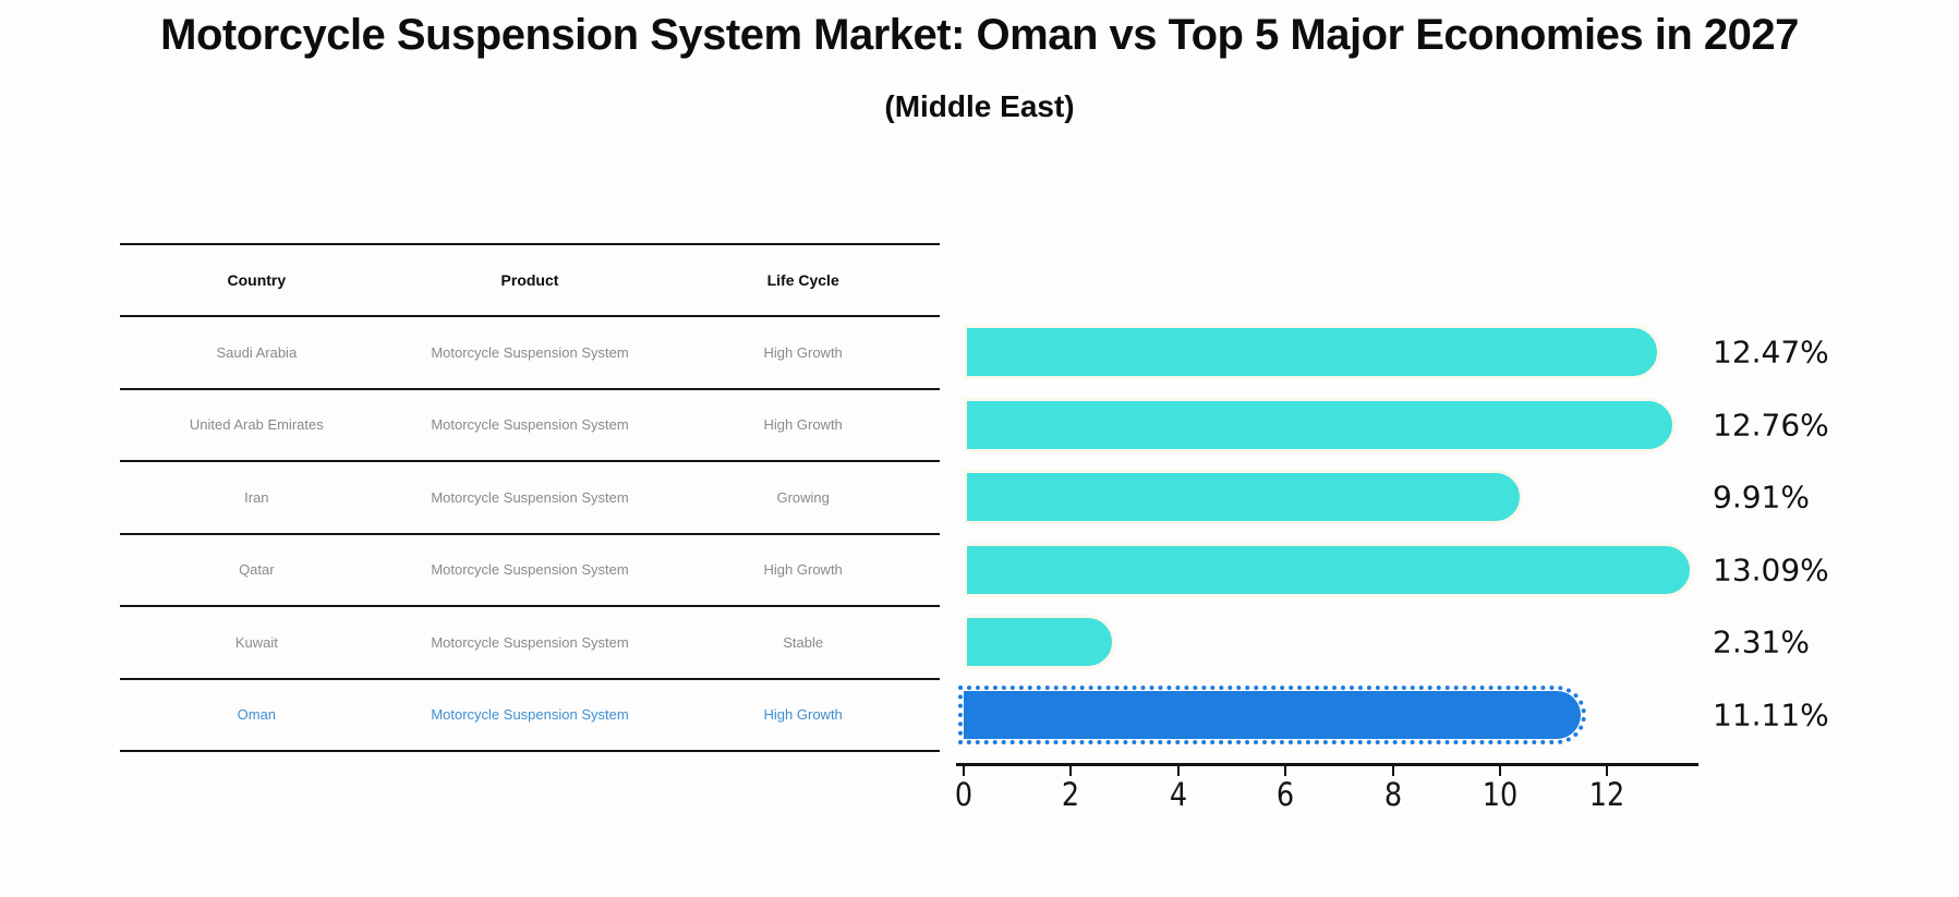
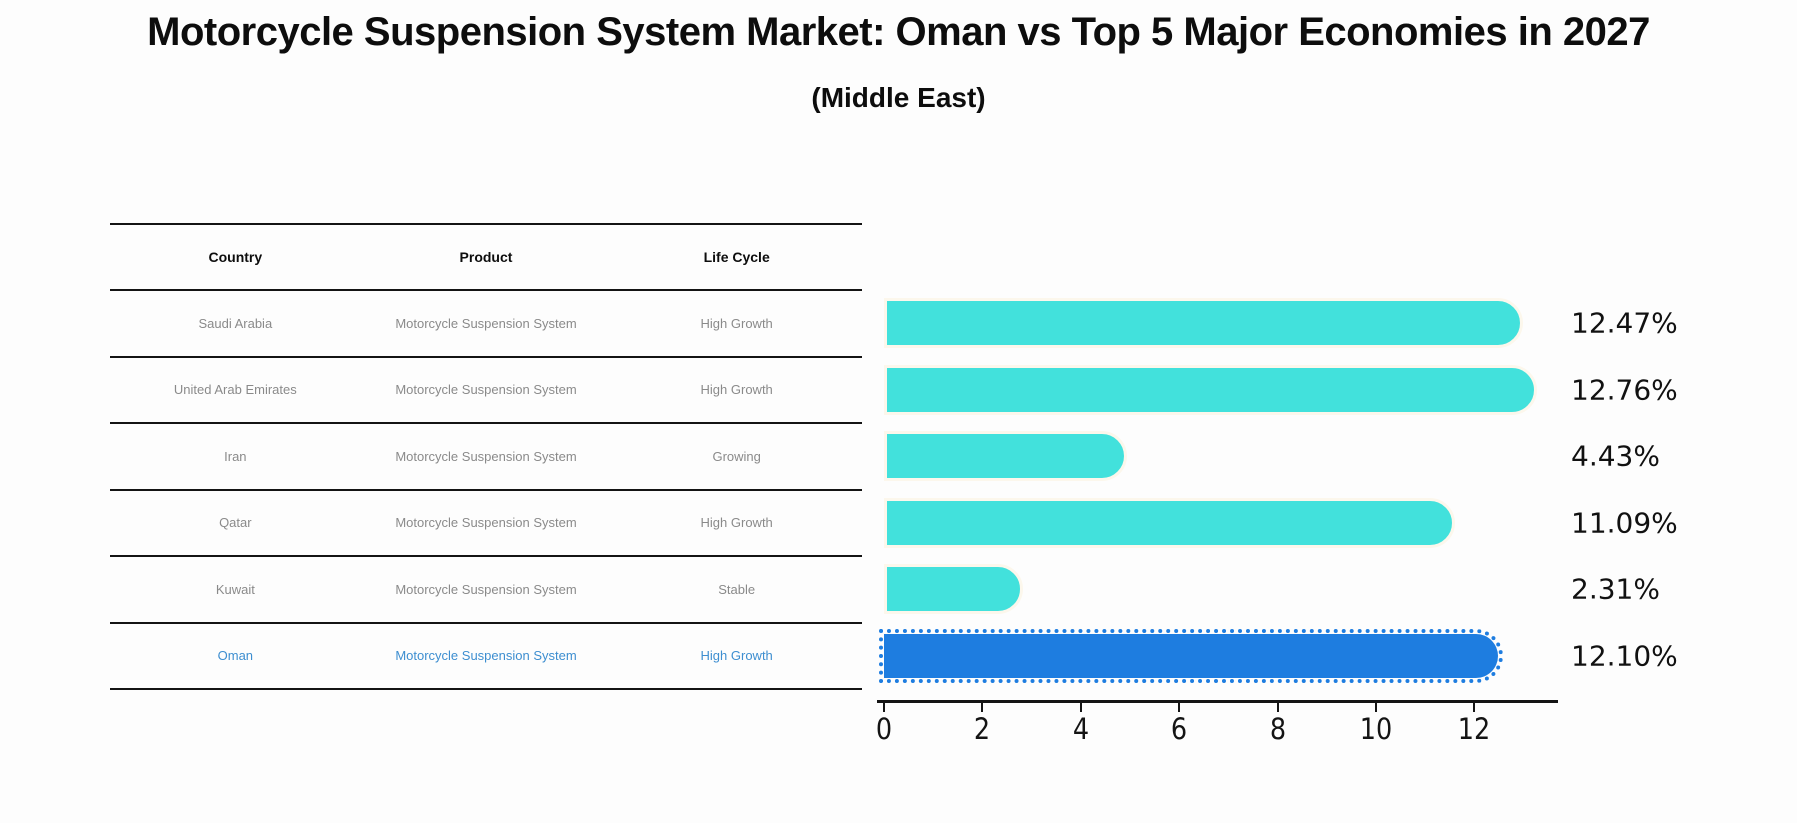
Iran: 9.91% -> 4.43%
Qatar: 13.09% -> 11.09%
Oman: 11.11% -> 12.10%
